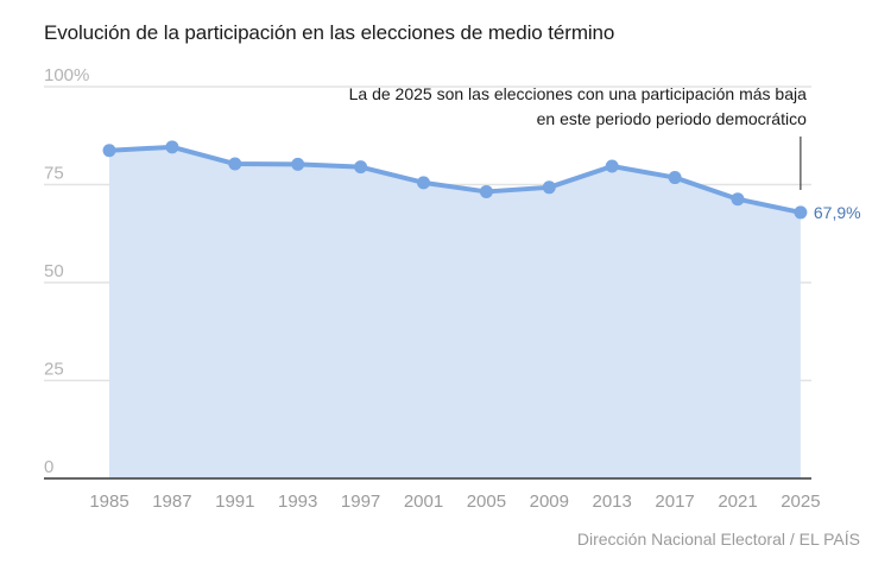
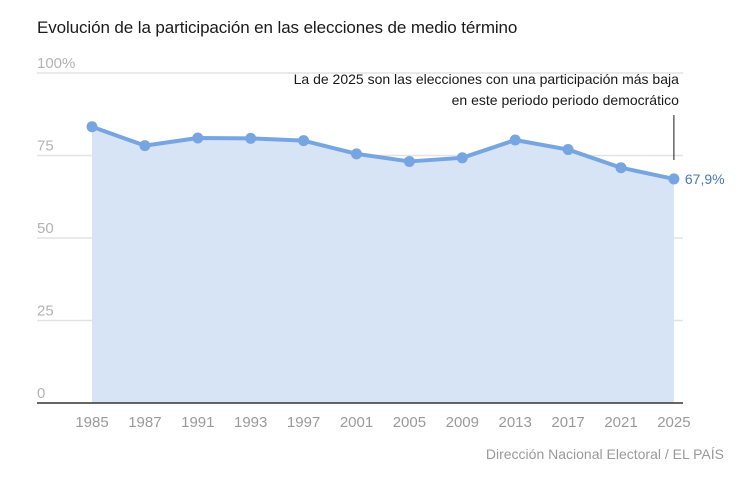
1987: 85% -> 78%
